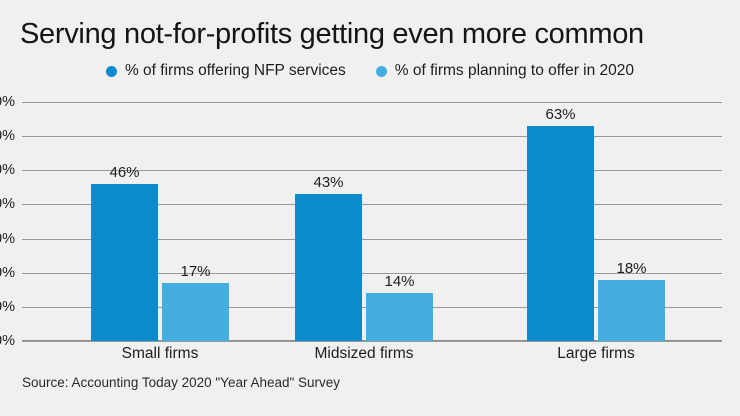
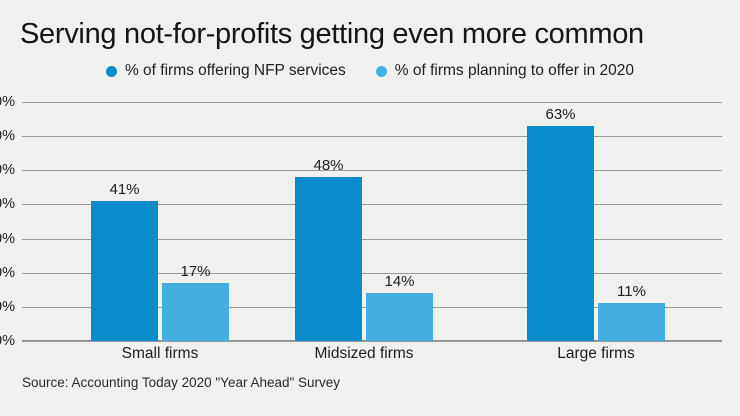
% of firms offering NFP services/Small firms: 46% -> 41%
% of firms offering NFP services/Midsized firms: 43% -> 48%
% of firms planning to offer in 2020/Large firms: 18% -> 11%
